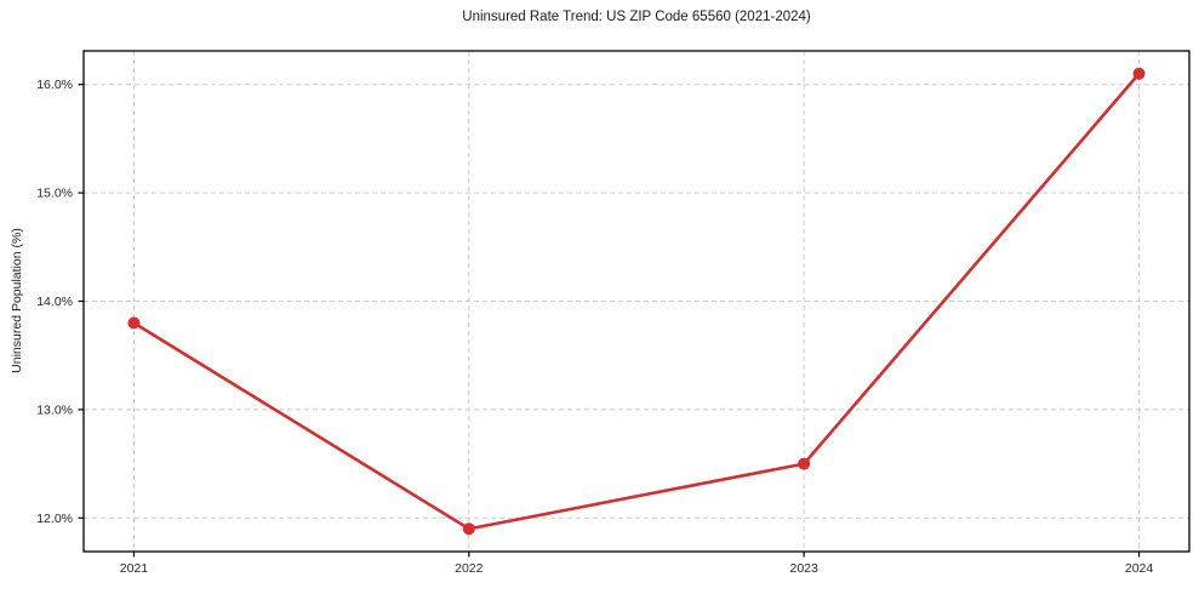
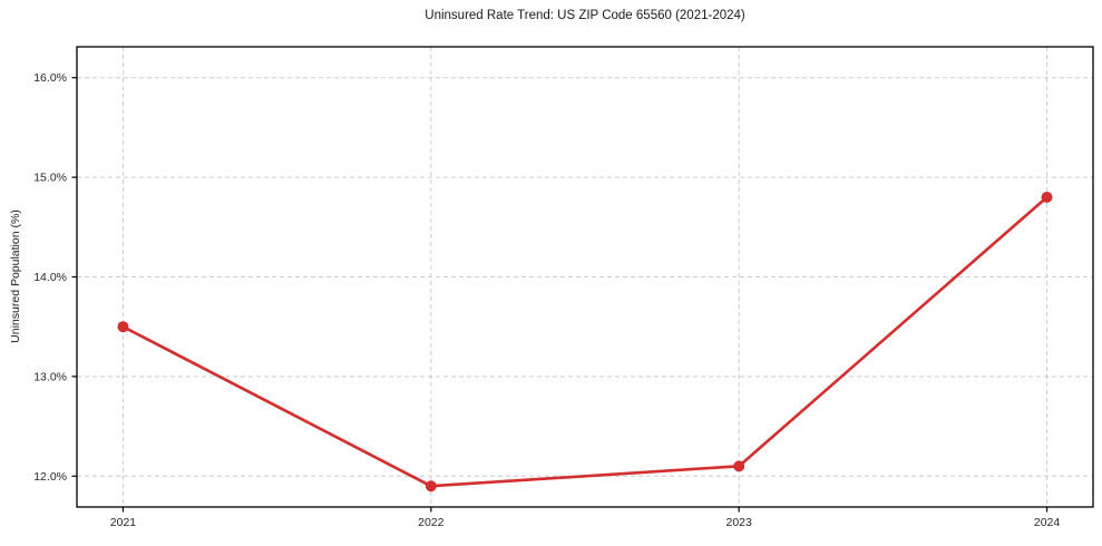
2021: 13.8% -> 13.5%
2023: 12.5% -> 12.1%
2024: 16.1% -> 14.8%
